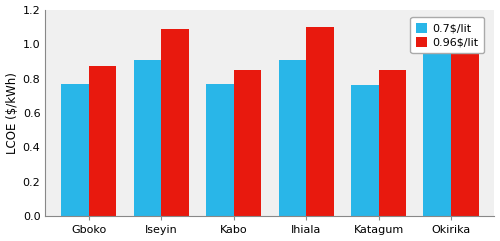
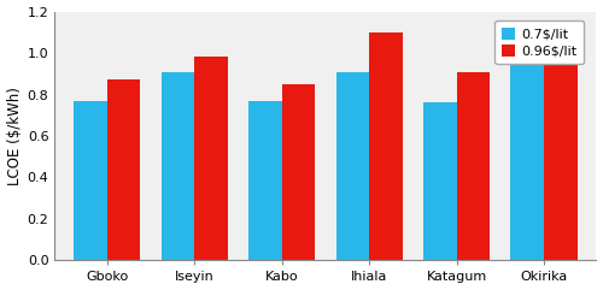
0.96$/lit/Iseyin: 1.09 -> 0.98
0.96$/lit/Katagum: 0.85 -> 0.91
